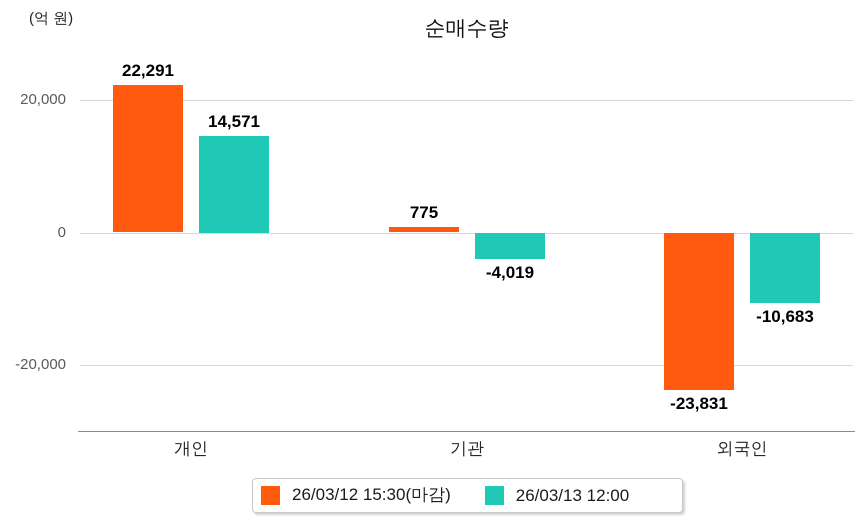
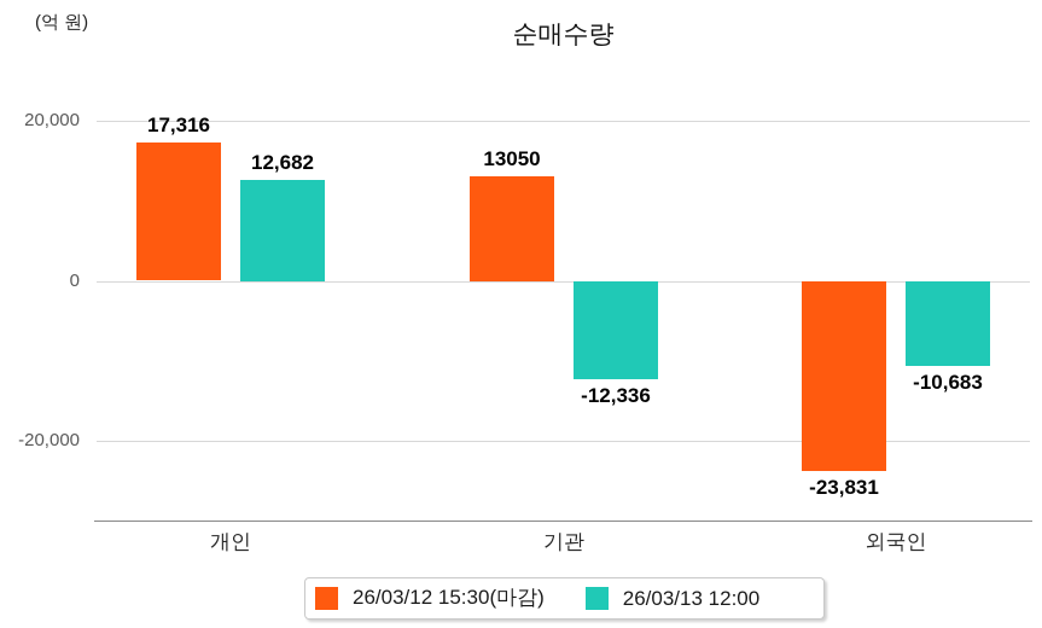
26/03/12 15:30(마감)/개인: 22,291 -> 17,316
26/03/13 12:00/개인: 14,571 -> 12,682
26/03/12 15:30(마감)/기관: 775 -> 13050
26/03/13 12:00/기관: -4,019 -> -12,336
